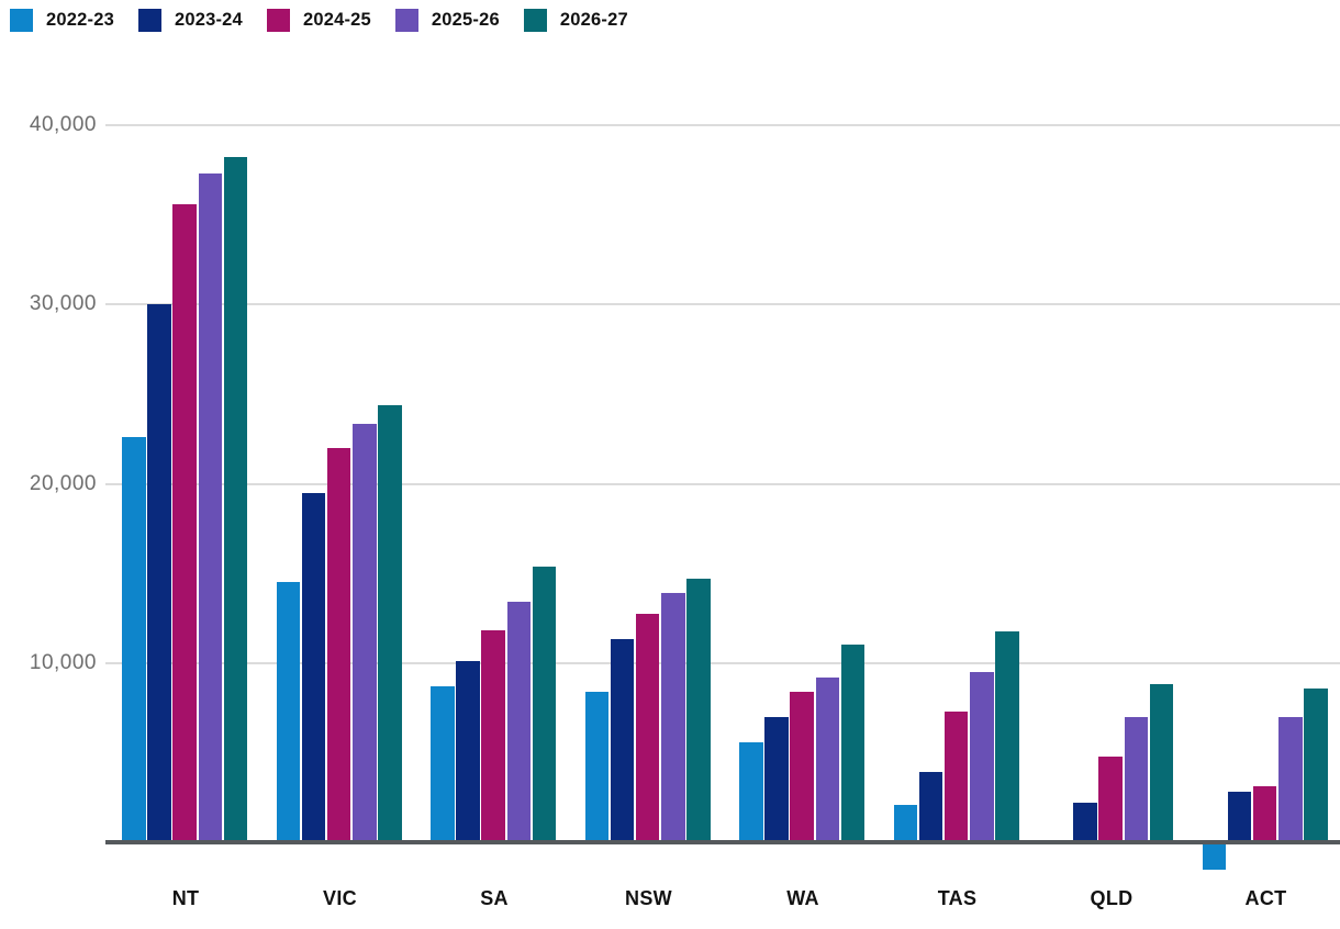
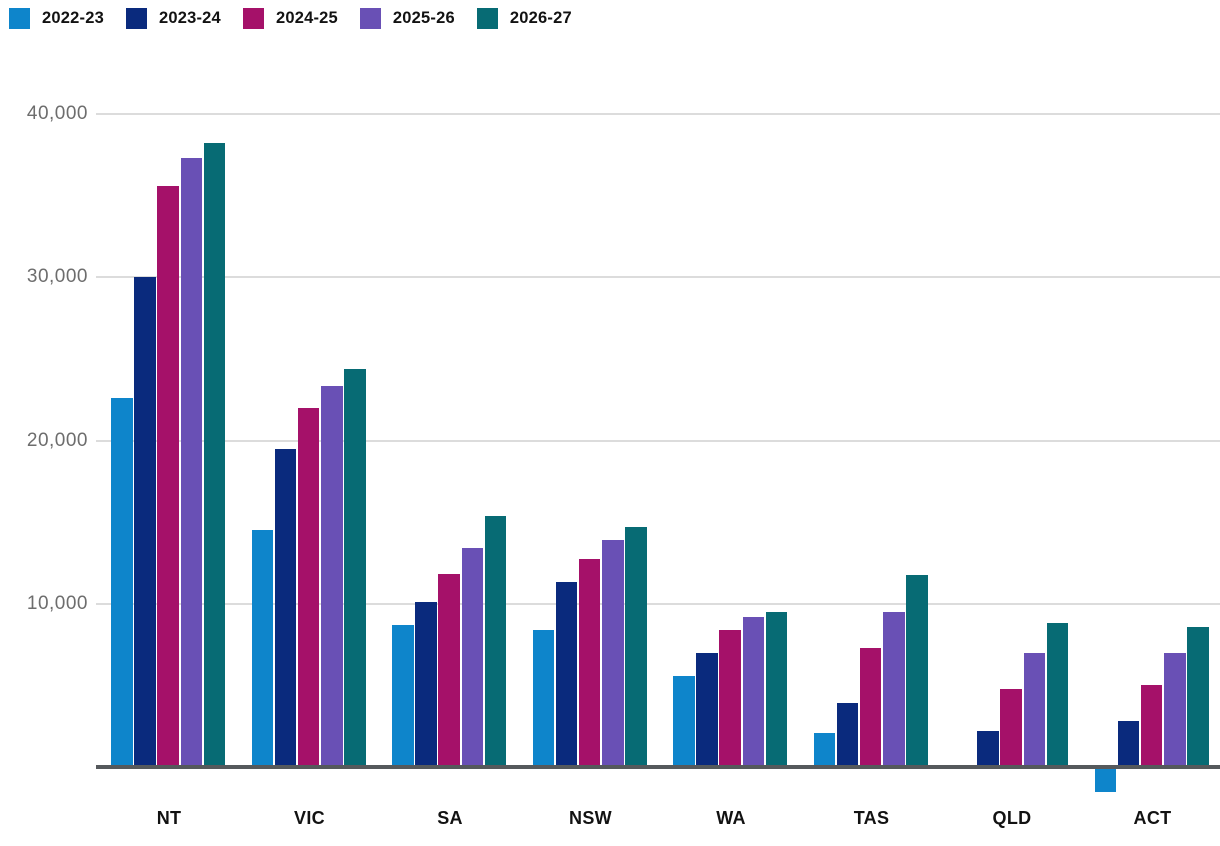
2026-27/WA: 11000 -> 9500
2024-25/ACT: 3100 -> 5000
